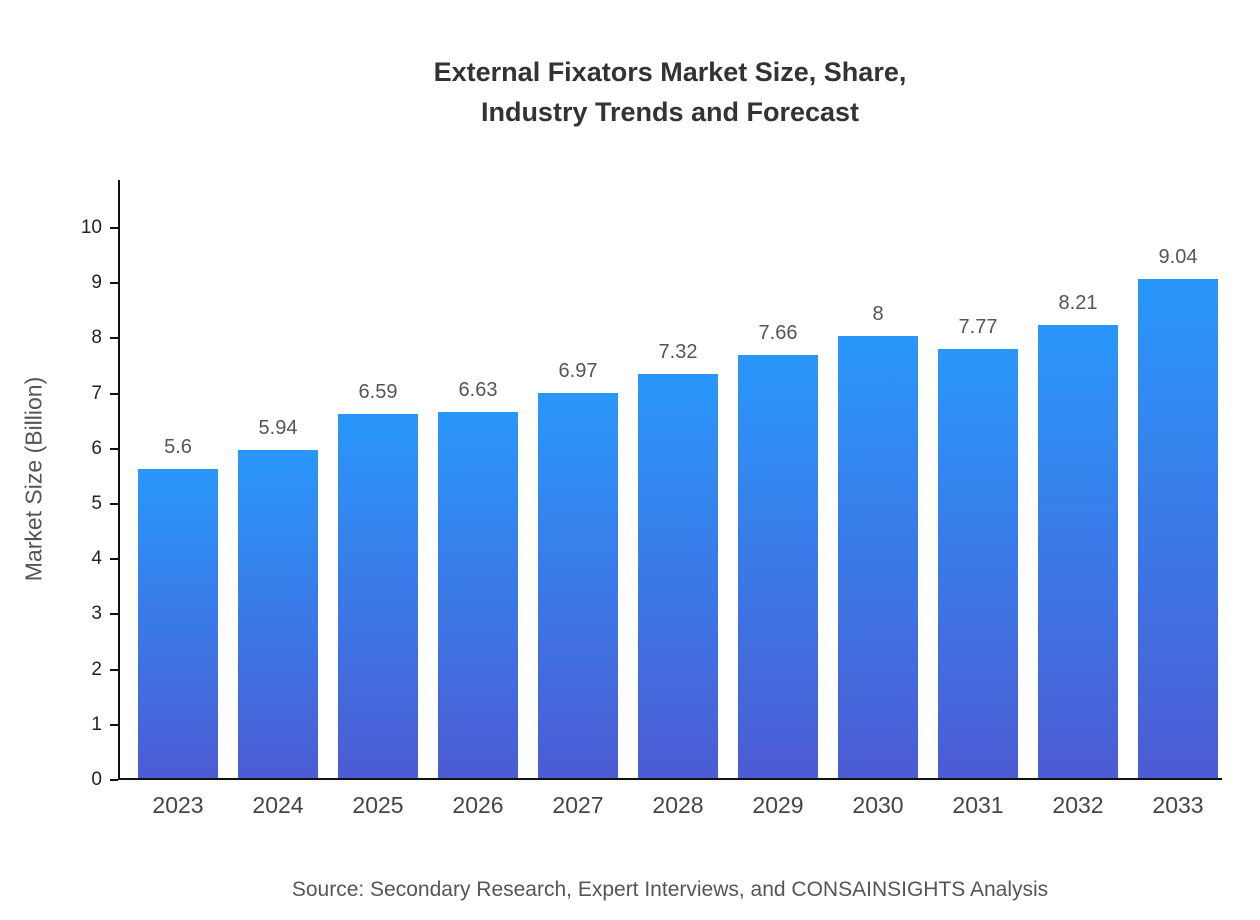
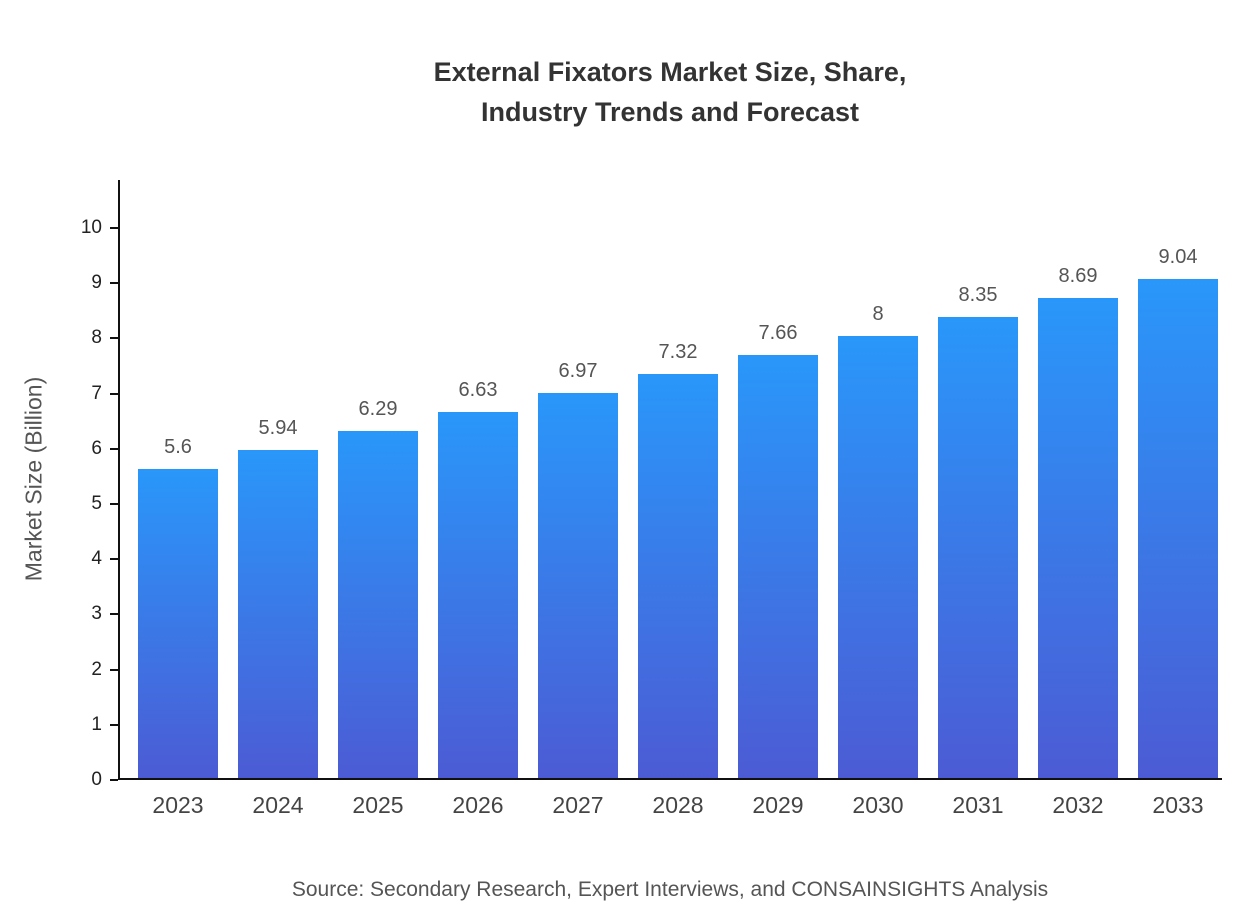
2025: 6.59 -> 6.29
2031: 7.77 -> 8.35
2032: 8.21 -> 8.69
